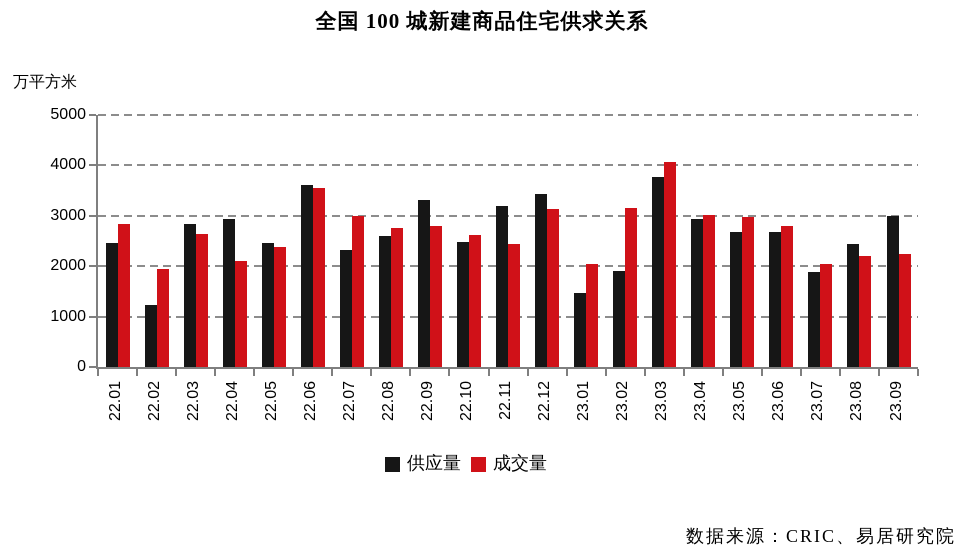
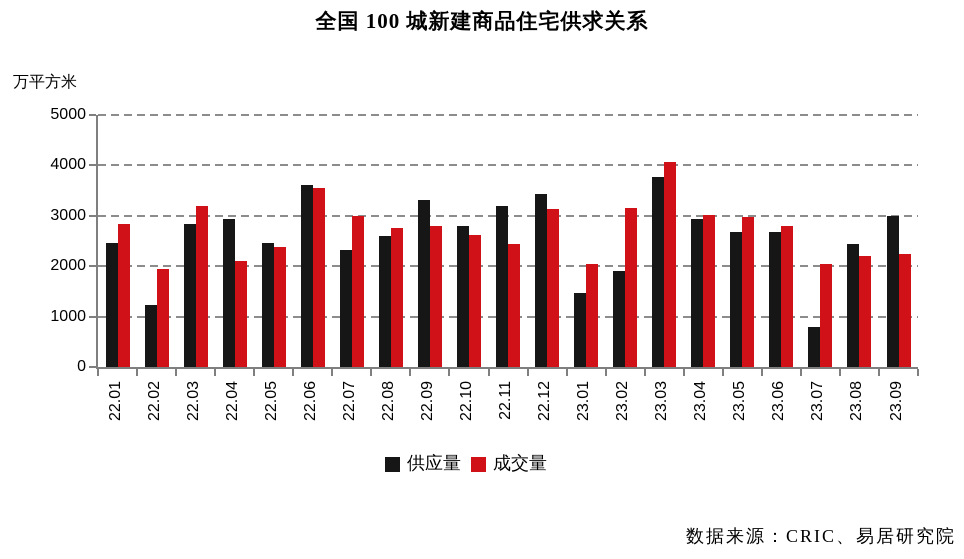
成交量/22.03: 2600 -> 3200
供应量/22.10: 2500 -> 2800
供应量/23.07: 1900 -> 800
